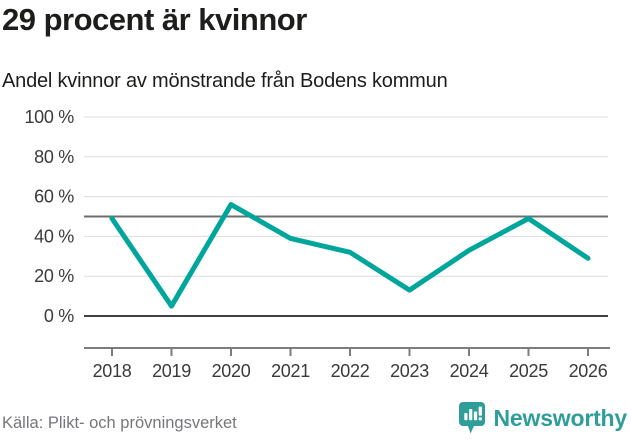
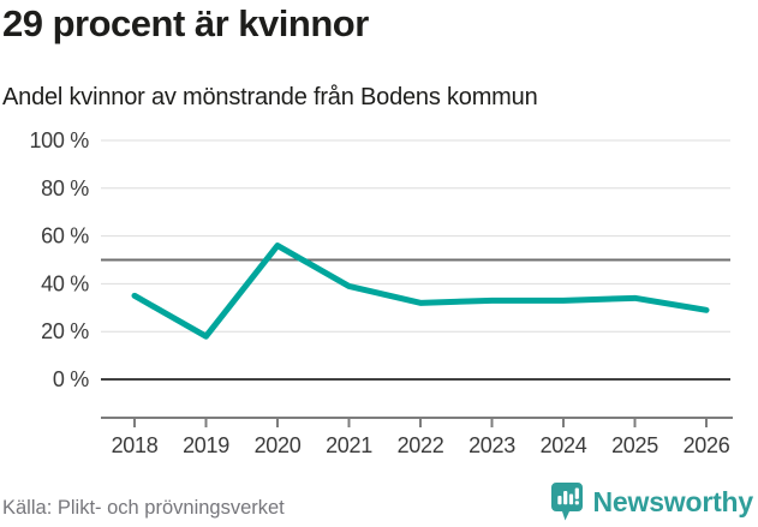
2018: 49% -> 35%
2019: 5% -> 18%
2023: 13% -> 33%
2025: 49% -> 34%
